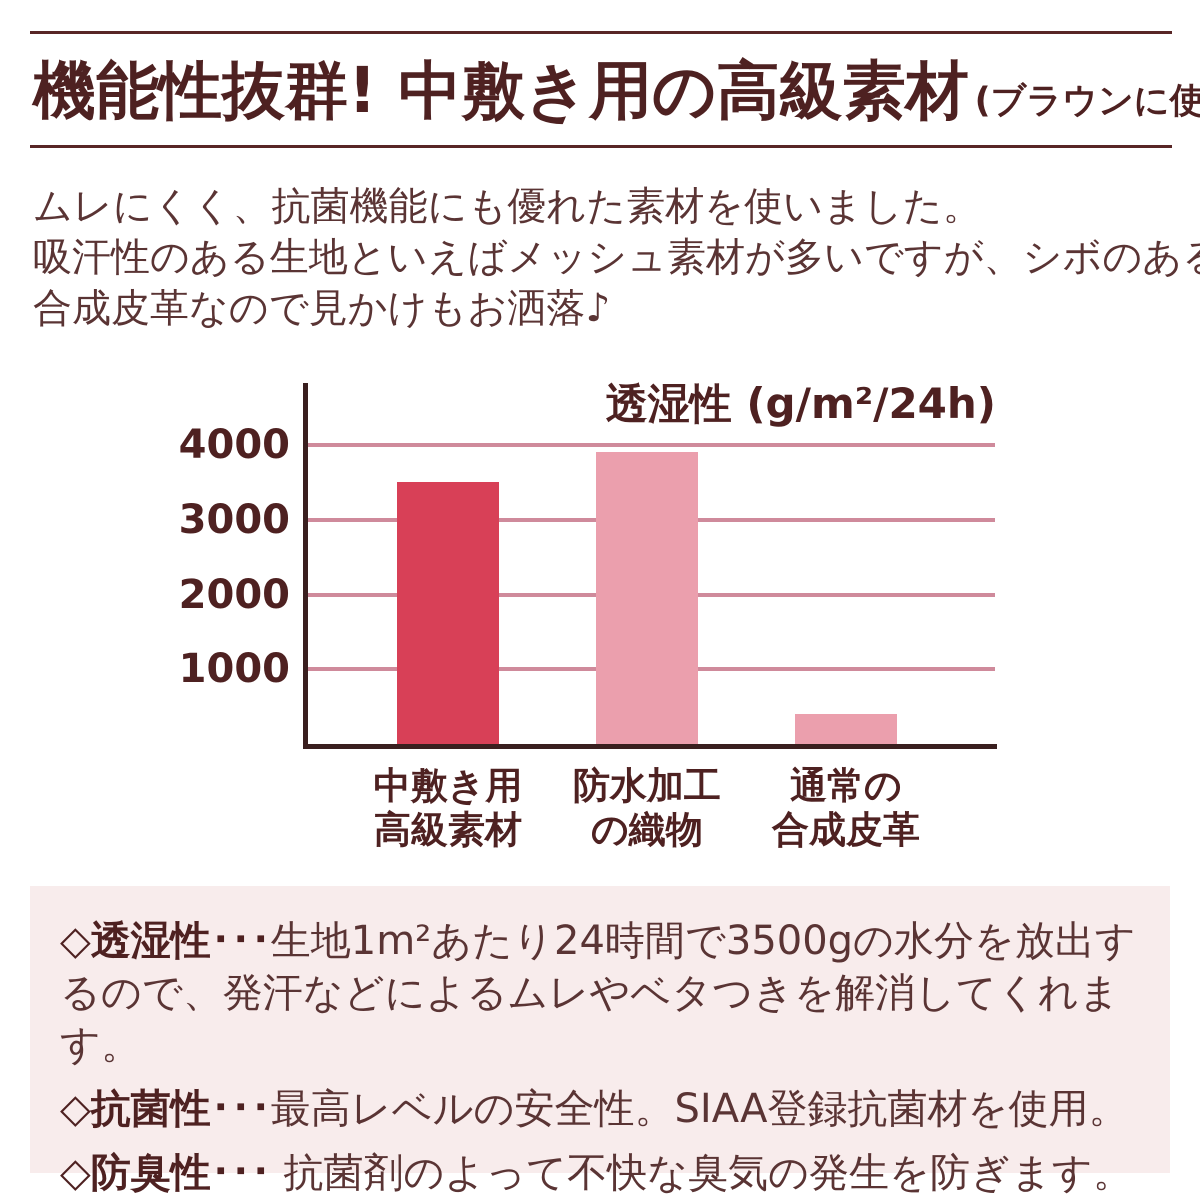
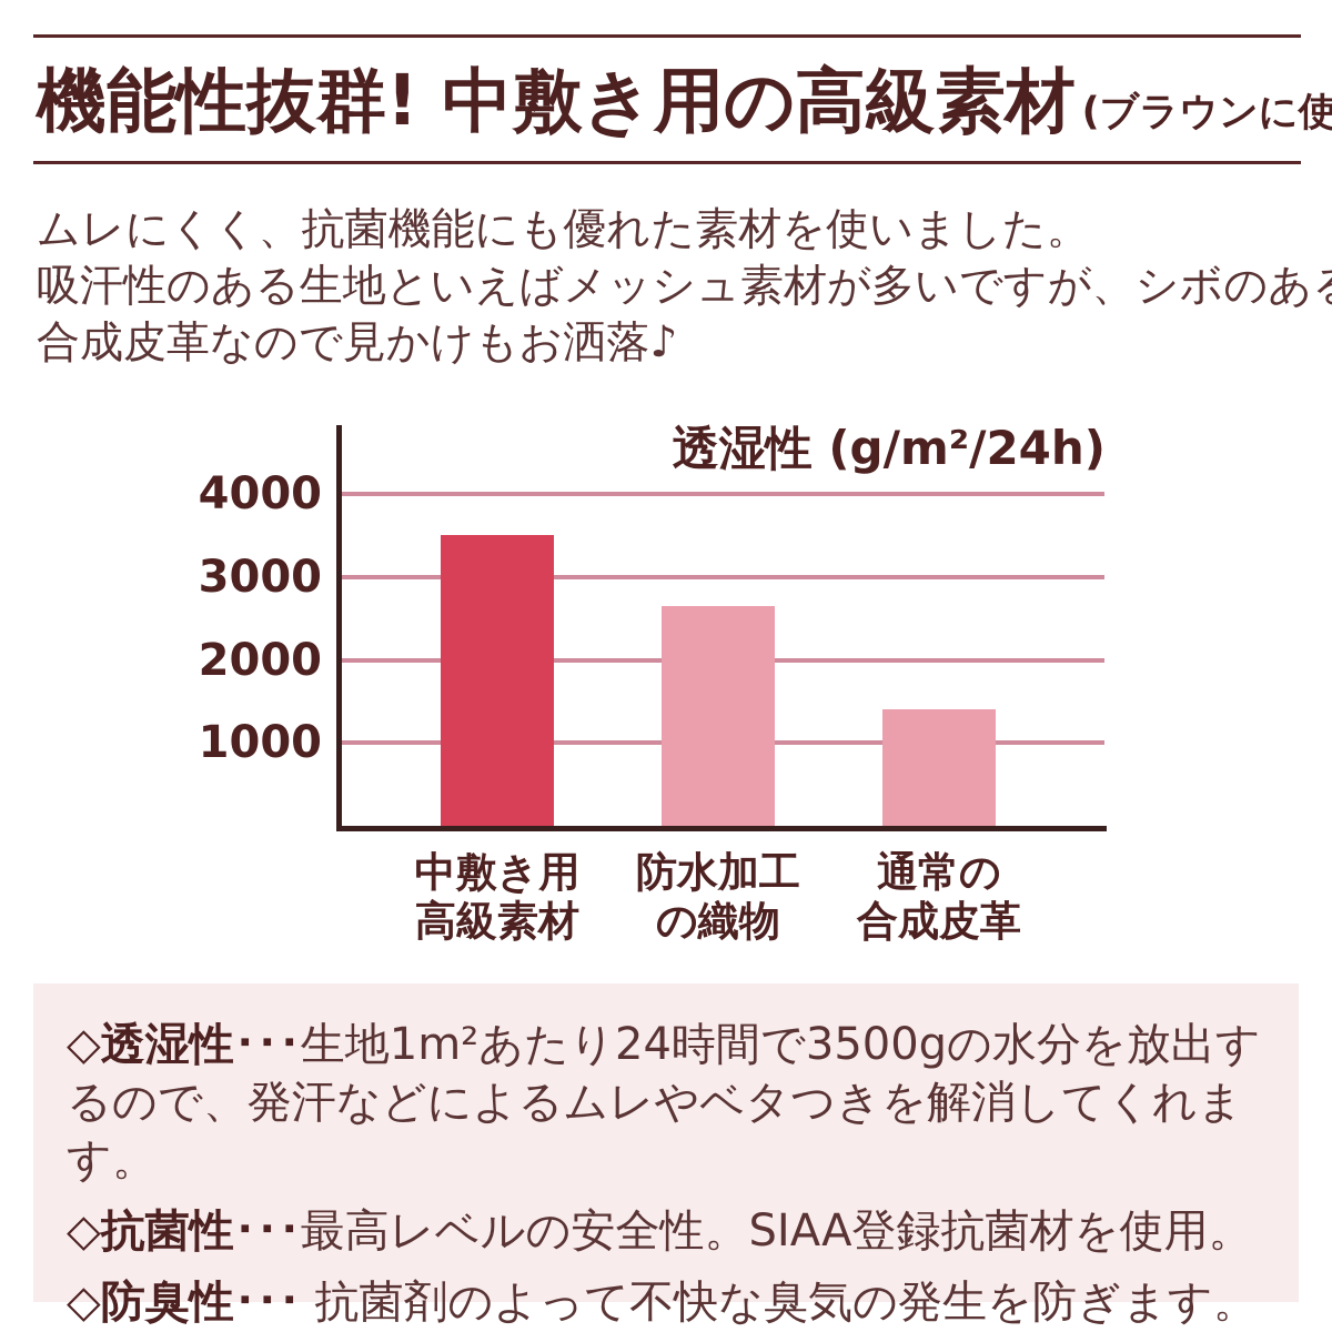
防水加工の織物: 3900 -> 2600
通常の合成皮革: 400 -> 1400
